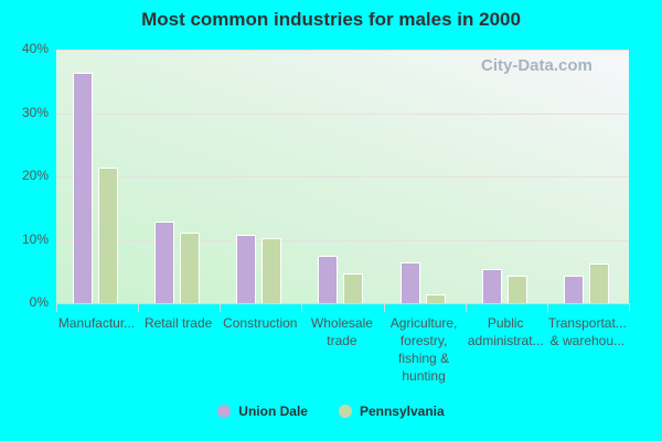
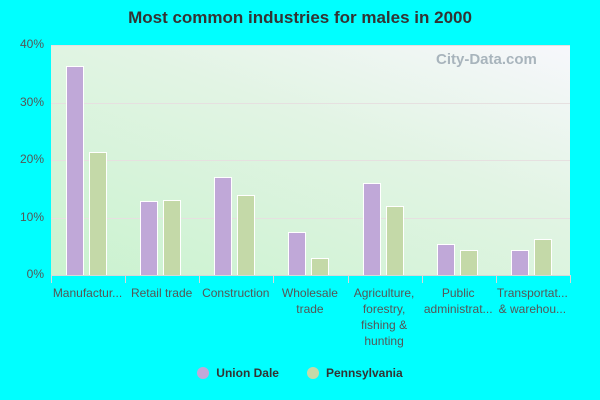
Pennsylvania/Retail trade: 11% -> 13%
Union Dale/Construction: 11% -> 17%
Pennsylvania/Construction: 10% -> 14%
Pennsylvania/Wholesale trade: 5% -> 3%
Union Dale/Agriculture, forestry, fishing & hunting: 6% -> 16%
Pennsylvania/Agriculture, forestry, fishing & hunting: 1% -> 12%
